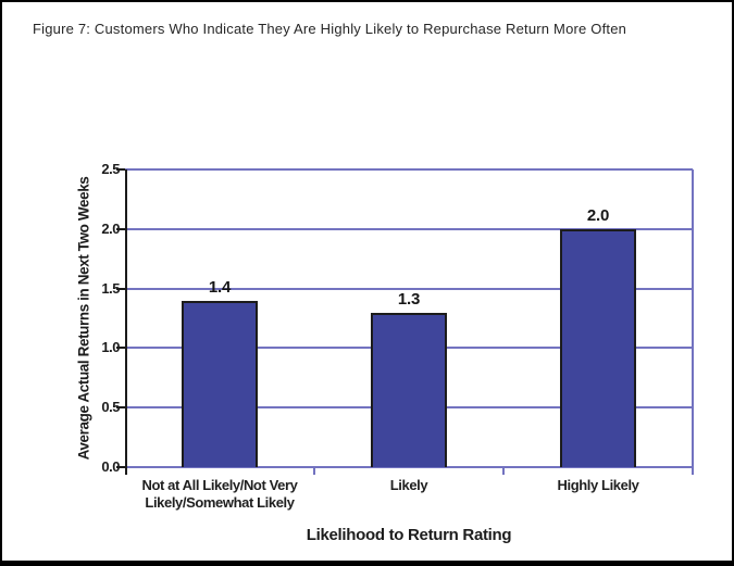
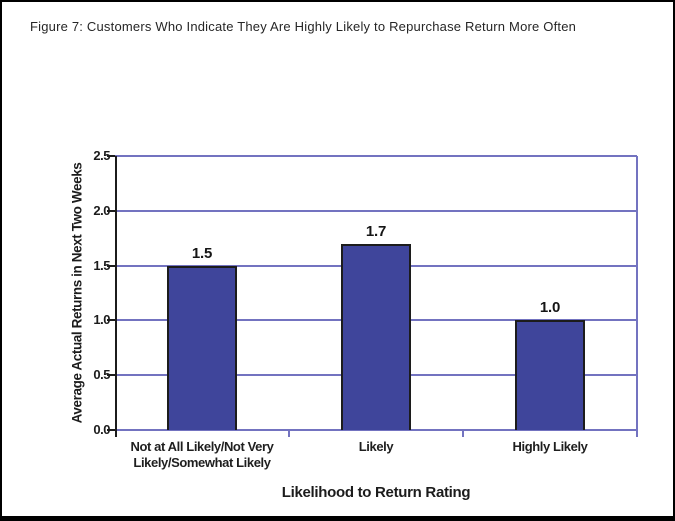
Not at All Likely/Not Very Likely/Somewhat Likely: 1.4 -> 1.5
Likely: 1.3 -> 1.7
Highly Likely: 2.0 -> 1.0
